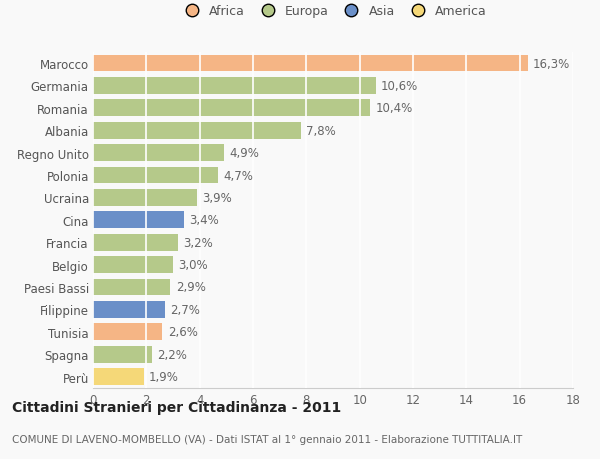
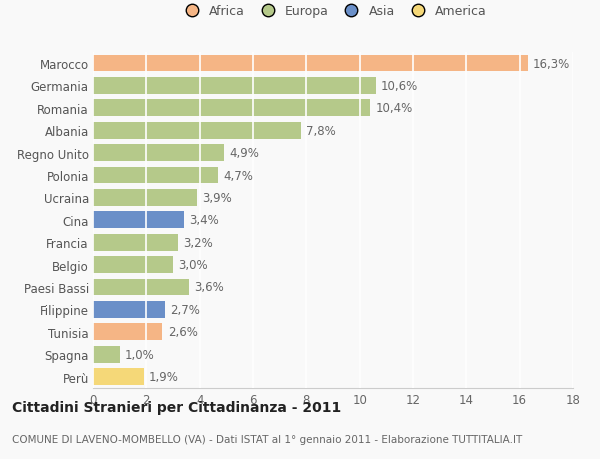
Paesi Bassi: 2,9% -> 3,6%
Spagna: 2,2% -> 1,0%
